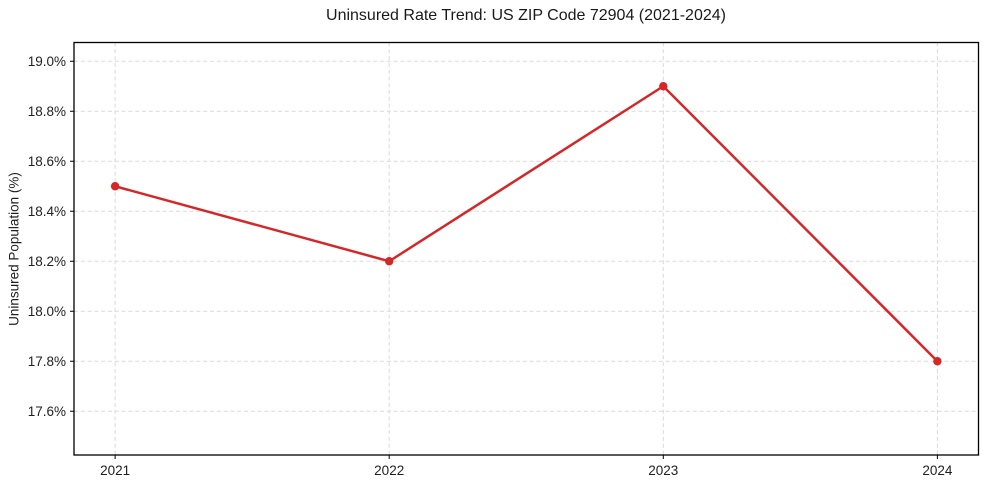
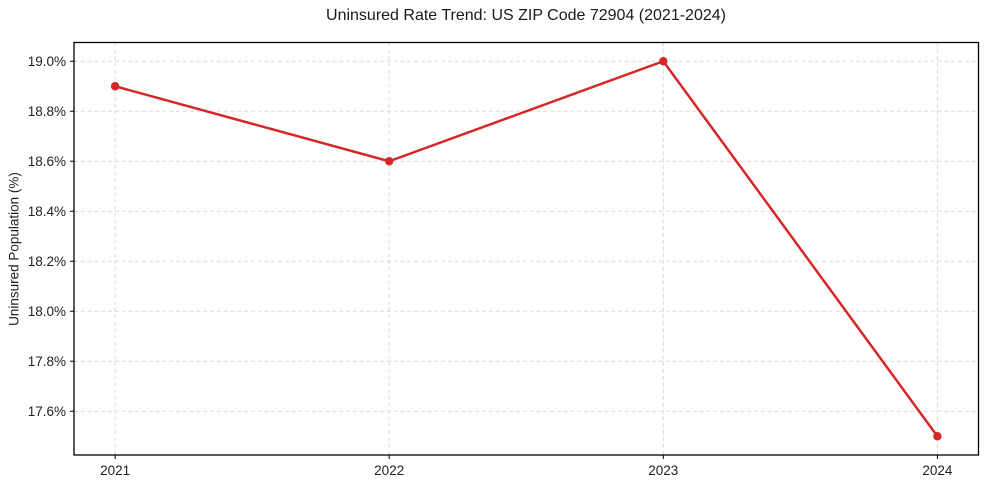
2021: 18.5% -> 18.9%
2022: 18.2% -> 18.6%
2023: 18.9% -> 19.0%
2024: 17.8% -> 17.5%
